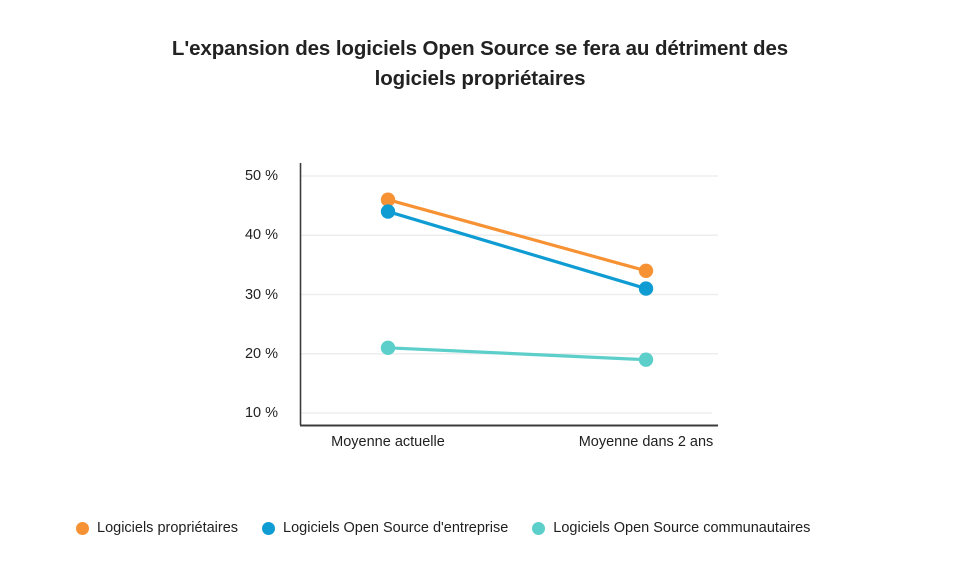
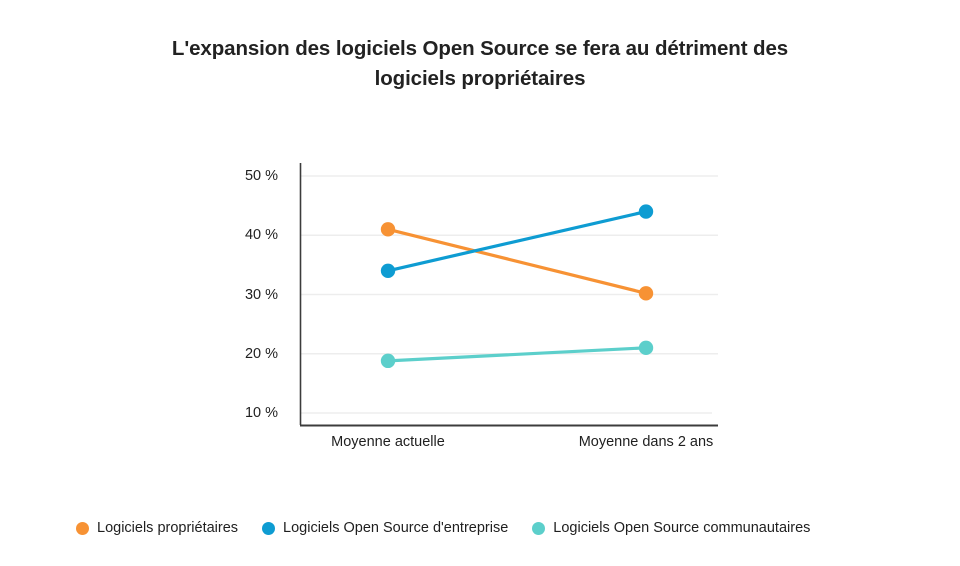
Logiciels propriétaires/Moyenne actuelle: 46% -> 41%
Logiciels Open Source d'entreprise/Moyenne actuelle: 44% -> 34%
Logiciels Open Source communautaires/Moyenne actuelle: 21% -> 19%
Logiciels propriétaires/Moyenne dans 2 ans: 34% -> 30%
Logiciels Open Source d'entreprise/Moyenne dans 2 ans: 31% -> 44%
Logiciels Open Source communautaires/Moyenne dans 2 ans: 19% -> 21%
